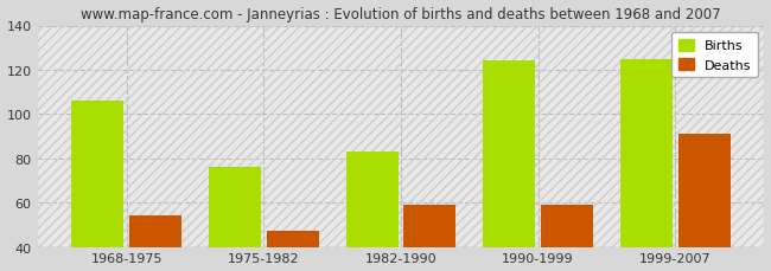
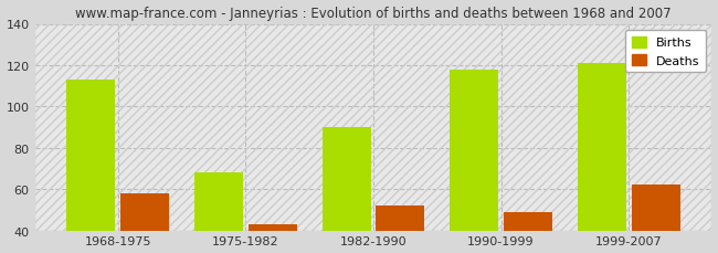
Births/1968-1975: 106 -> 113
Deaths/1968-1975: 54 -> 58
Births/1975-1982: 76 -> 68
Deaths/1975-1982: 47 -> 43
Births/1982-1990: 83 -> 90
Deaths/1982-1990: 59 -> 52
Births/1990-1999: 124 -> 118
Deaths/1990-1999: 59 -> 49
Births/1999-2007: 125 -> 121
Deaths/1999-2007: 91 -> 62
